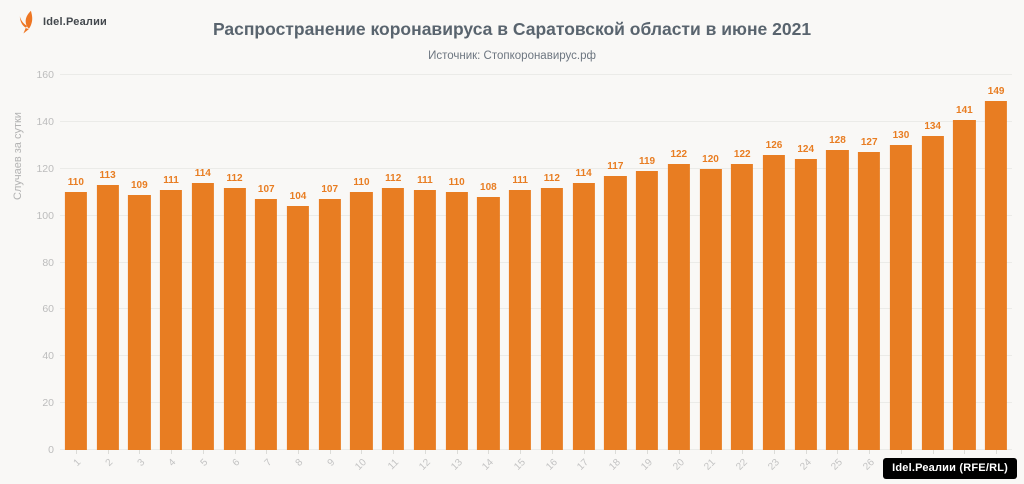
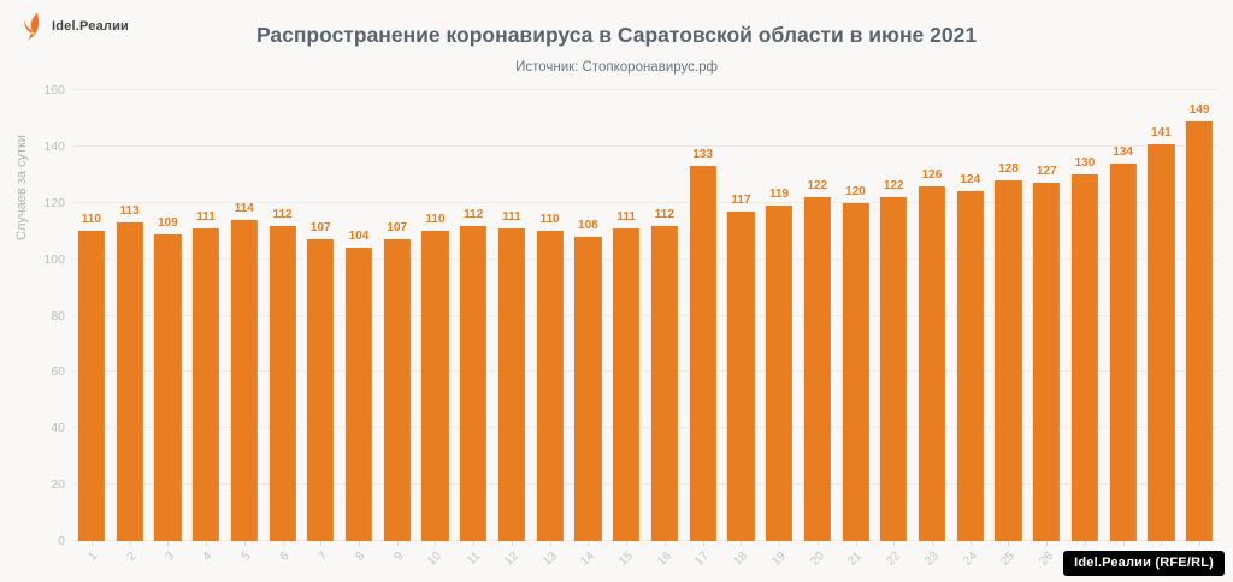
17: 114 -> 133
